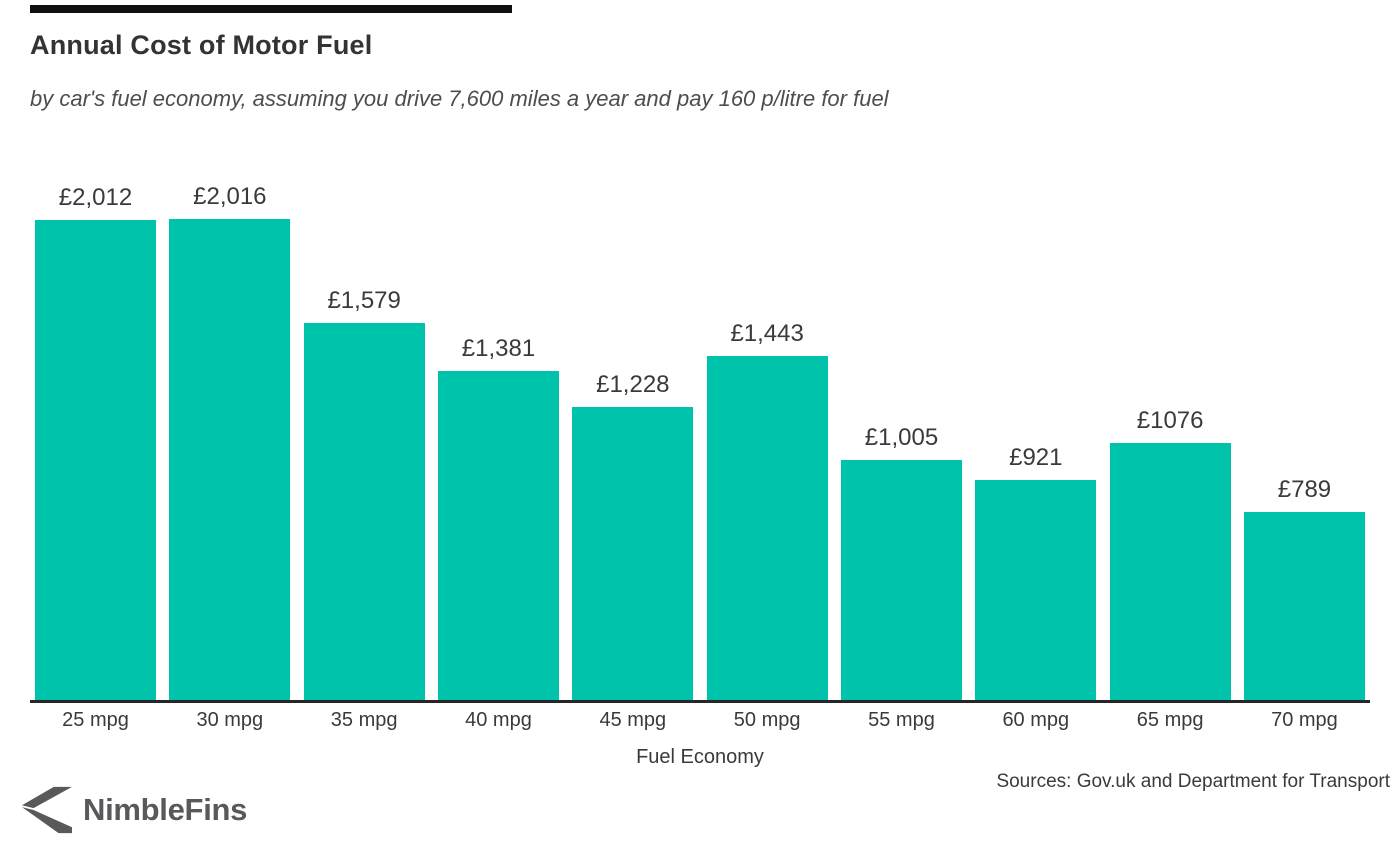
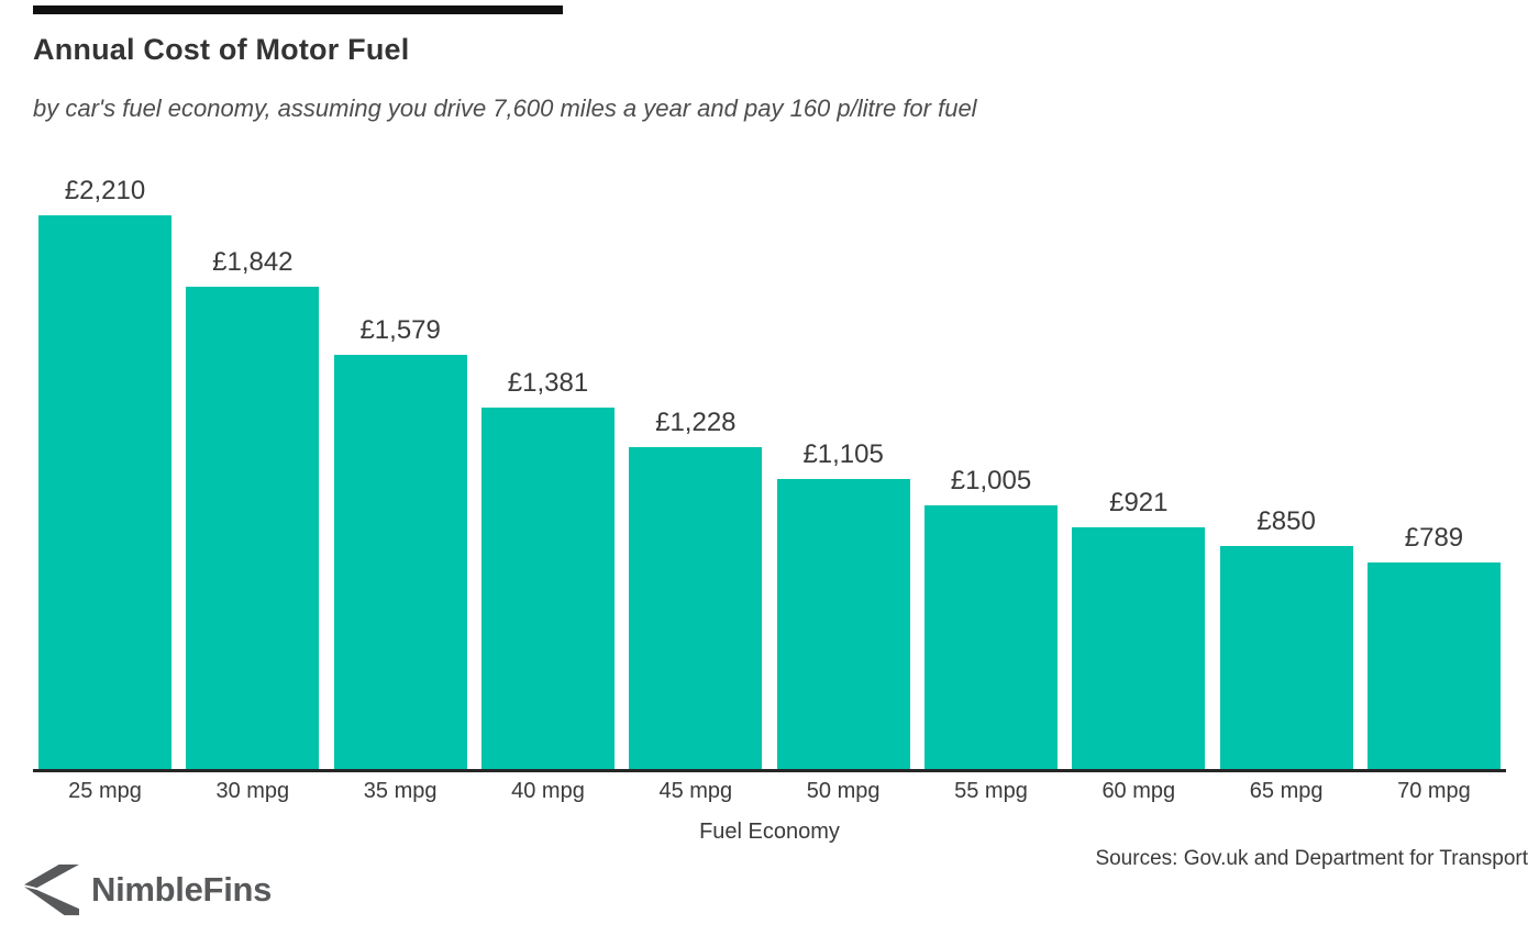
25 mpg: £2,012 -> £2,210
30 mpg: £2,016 -> £1,842
50 mpg: £1,443 -> £1,105
65 mpg: £1076 -> £850
